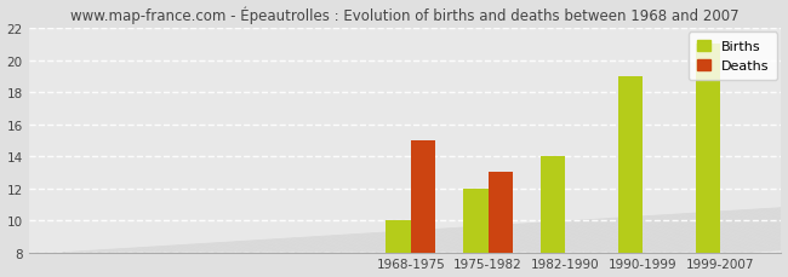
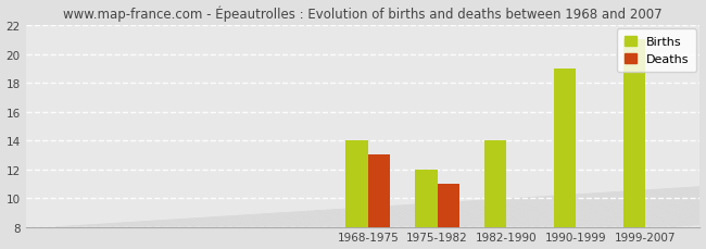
Births/1968-1975: 10 -> 14
Deaths/1968-1975: 15 -> 13
Deaths/1975-1982: 13 -> 11
